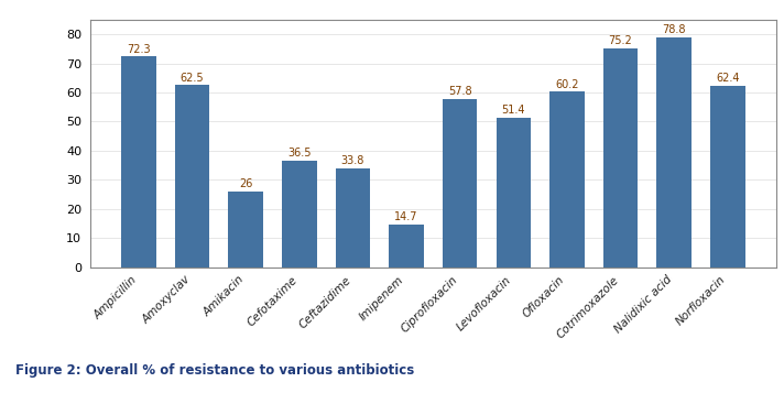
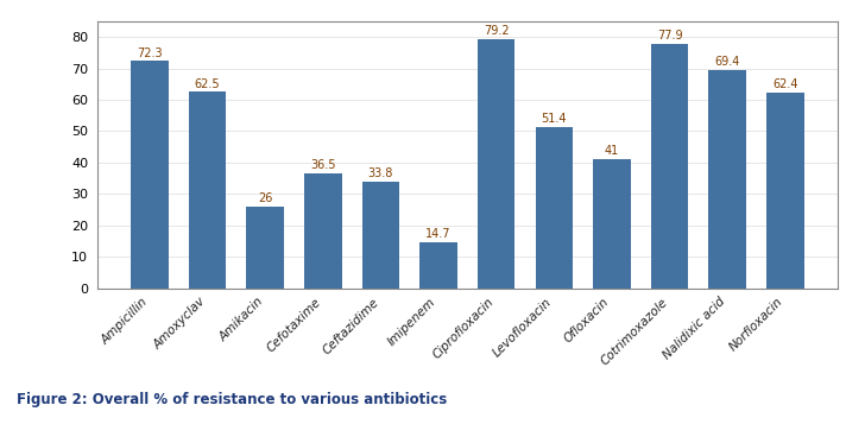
Ciprofloxacin: 57.8 -> 79.2
Ofloxacin: 60.2 -> 41
Cotrimoxazole: 75.2 -> 77.9
Nalidixic acid: 78.8 -> 69.4
